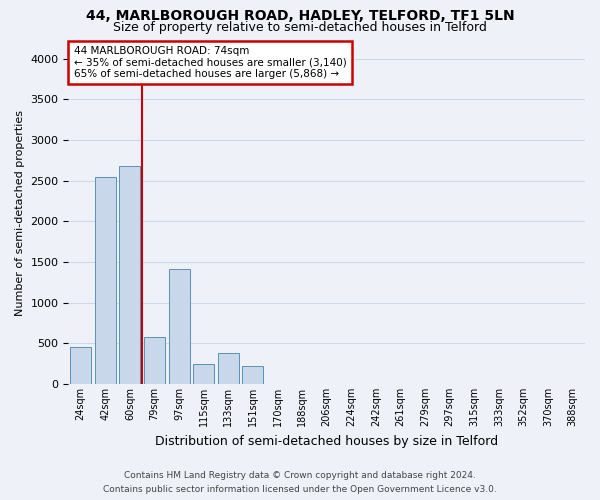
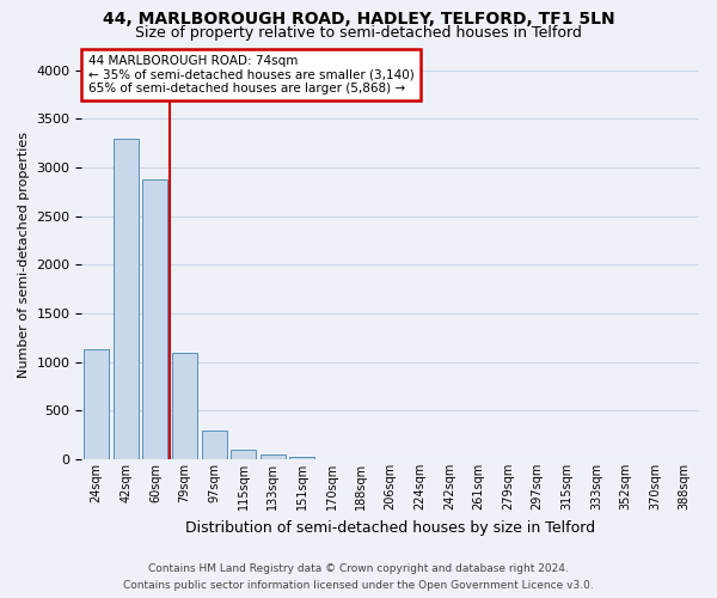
24sqm: 460 -> 1130
42sqm: 2540 -> 3300
60sqm: 2680 -> 2880
79sqm: 580 -> 1100
97sqm: 1420 -> 300
115sqm: 240 -> 100
133sqm: 380 -> 50
151sqm: 220 -> 20
